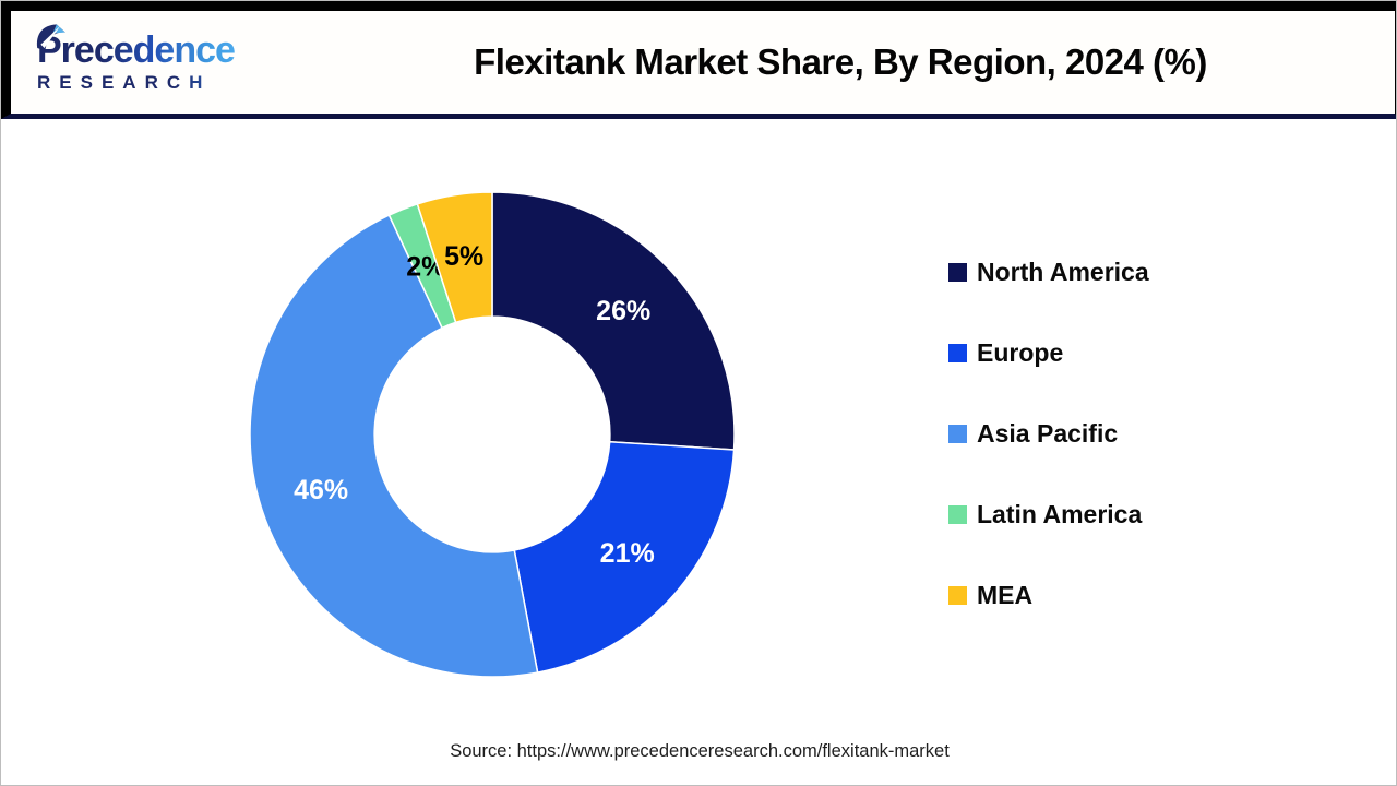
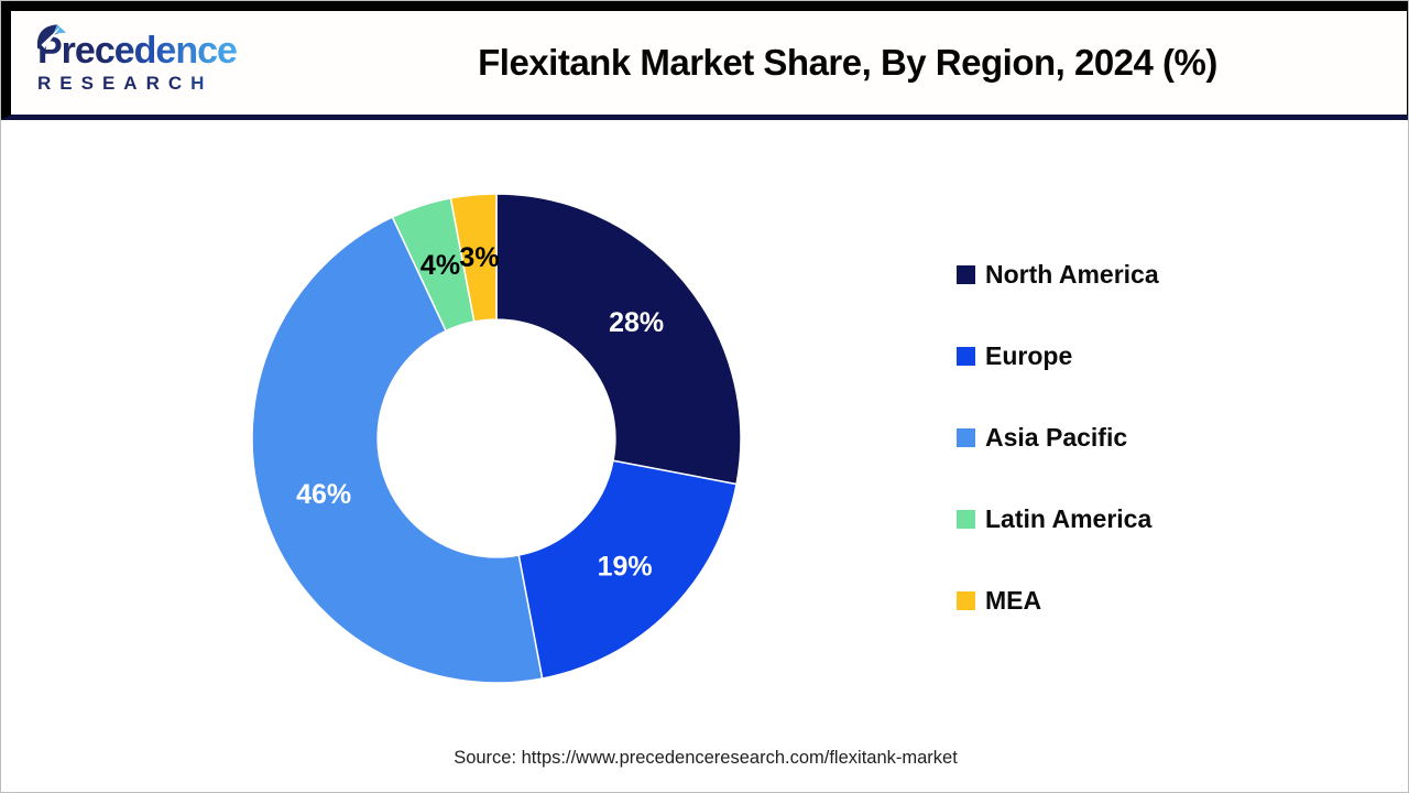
North America: 26% -> 28%
Europe: 21% -> 19%
Latin America: 2% -> 4%
MEA: 5% -> 3%
